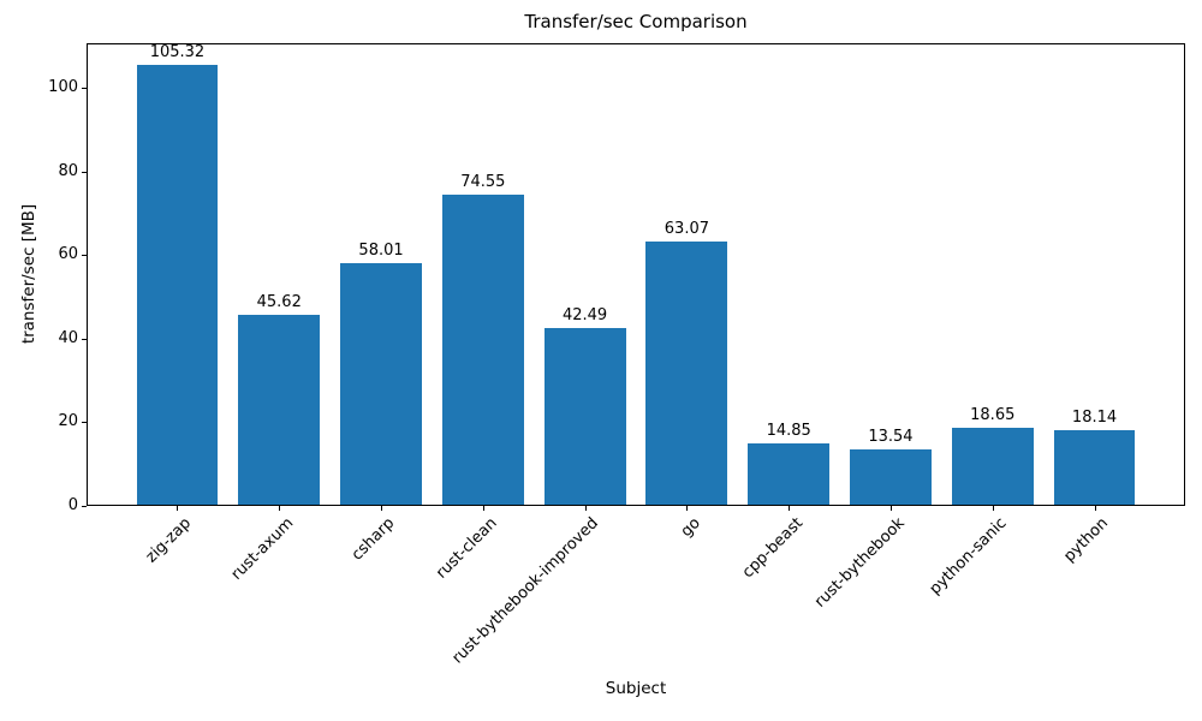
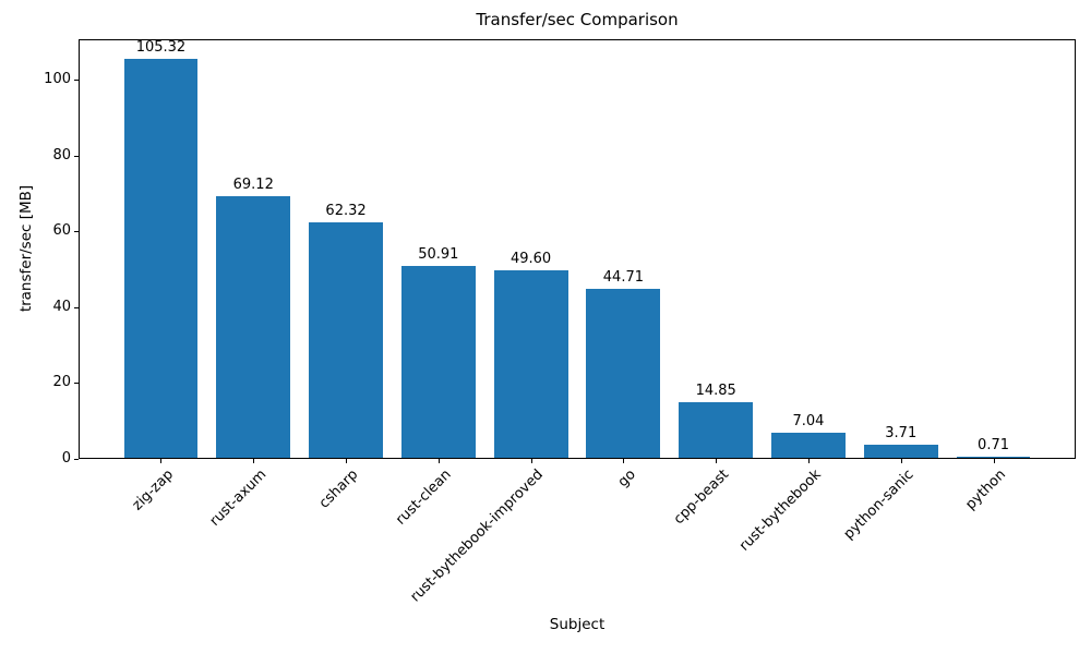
rust-axum: 45.62 -> 69.12
csharp: 58.01 -> 62.32
rust-clean: 74.55 -> 50.91
rust-bythebook-improved: 42.49 -> 49.60
go: 63.07 -> 44.71
rust-bythebook: 13.54 -> 7.04
python-sanic: 18.65 -> 3.71
python: 18.14 -> 0.71
